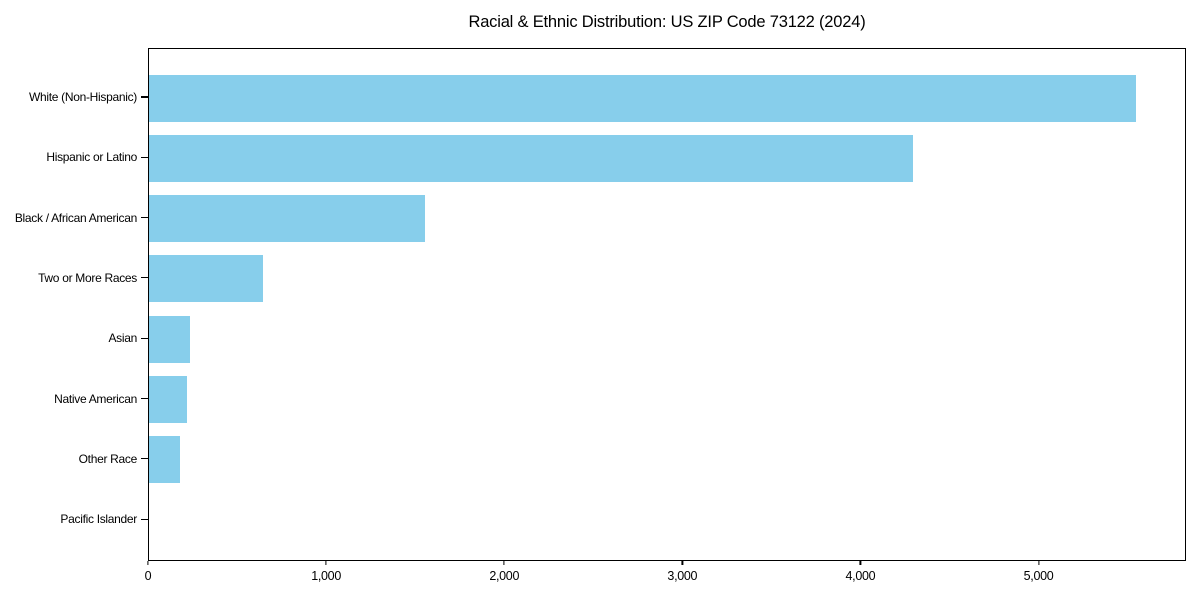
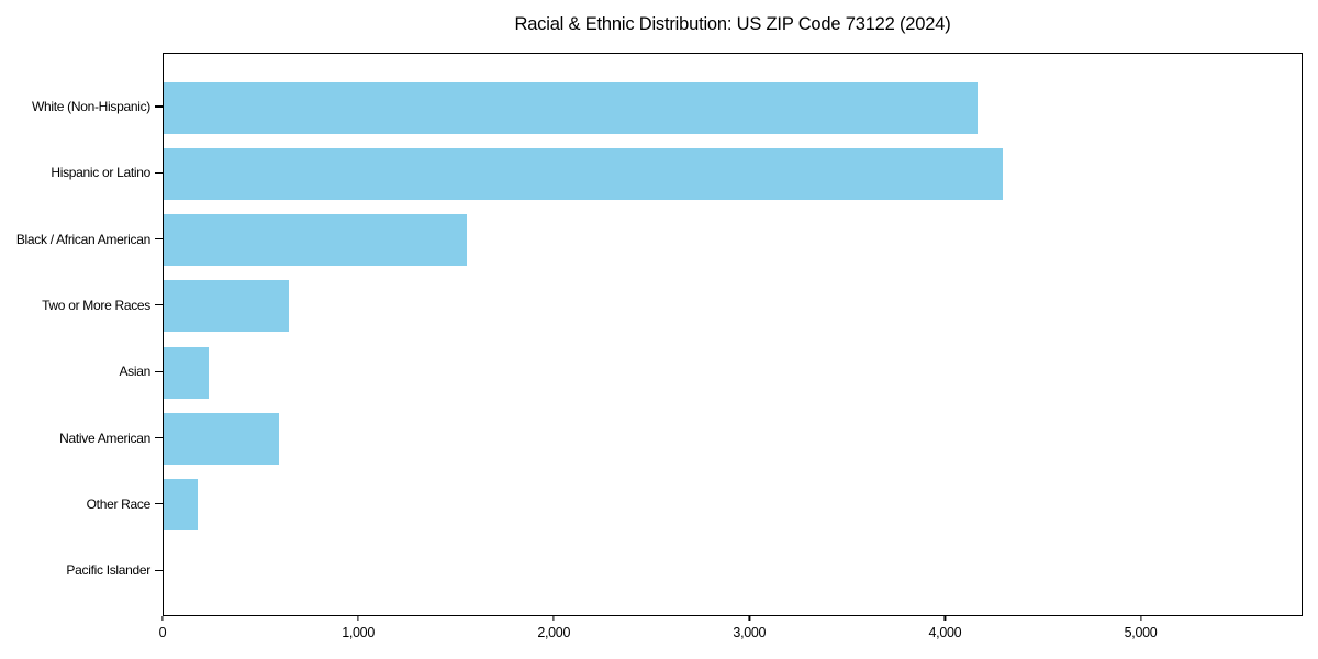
White (Non-Hispanic): 5550 -> 4170
Native American: 220 -> 590
